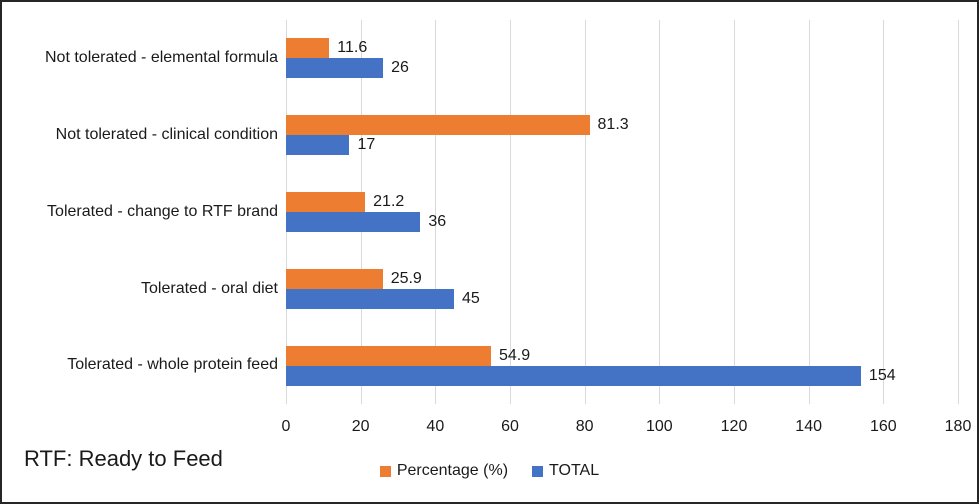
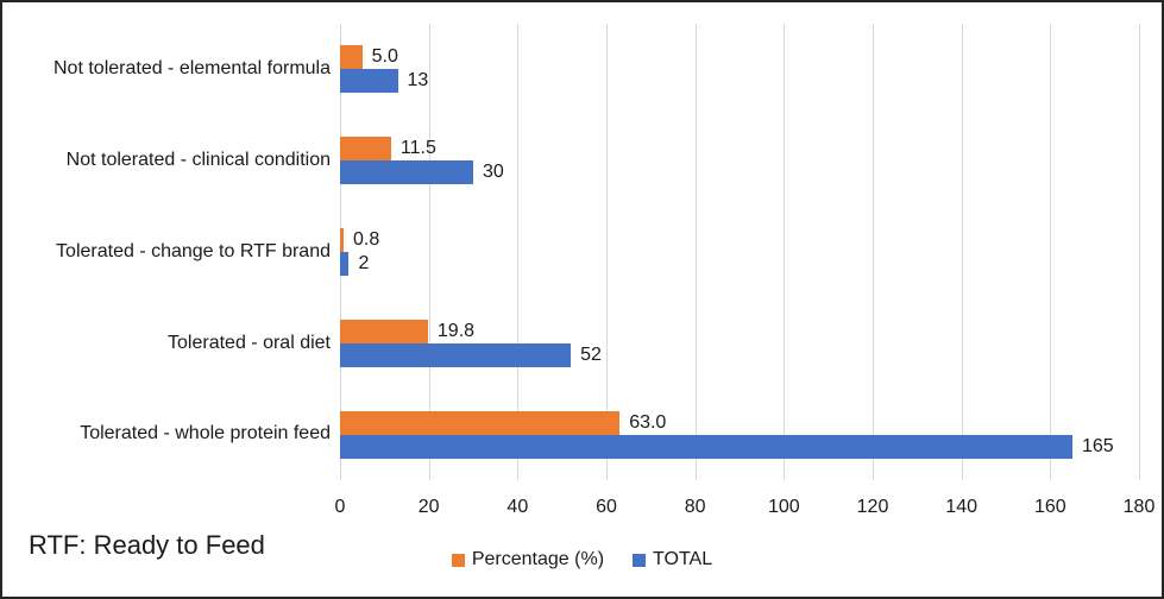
Percentage (%)/Not tolerated - elemental formula: 11.6 -> 5.0
TOTAL/Not tolerated - elemental formula: 26 -> 13
Percentage (%)/Not tolerated - clinical condition: 81.3 -> 11.5
TOTAL/Not tolerated - clinical condition: 17 -> 30
Percentage (%)/Tolerated - change to RTF brand: 21.2 -> 0.8
TOTAL/Tolerated - change to RTF brand: 36 -> 2
Percentage (%)/Tolerated - oral diet: 25.9 -> 19.8
TOTAL/Tolerated - oral diet: 45 -> 52
Percentage (%)/Tolerated - whole protein feed: 54.9 -> 63.0
TOTAL/Tolerated - whole protein feed: 154 -> 165
